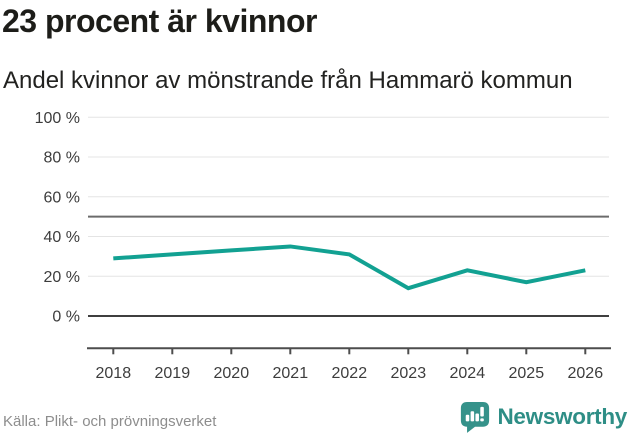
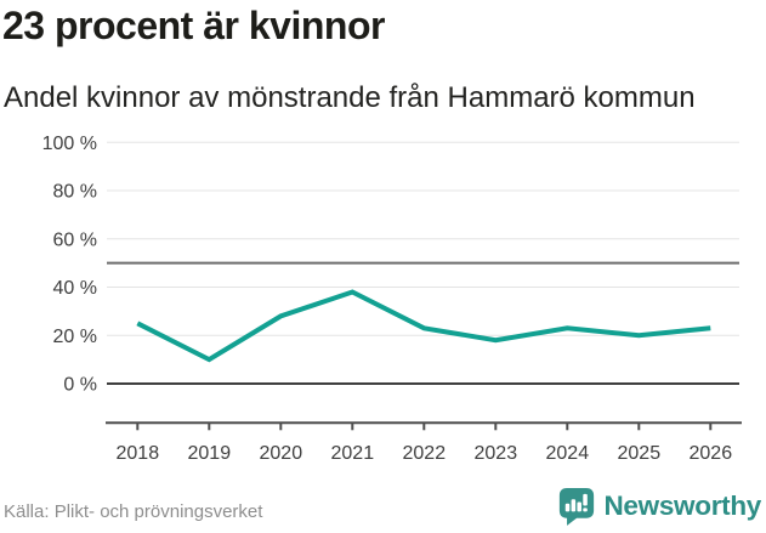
2018: 29% -> 25%
2019: 31% -> 10%
2020: 33% -> 28%
2021: 35% -> 38%
2022: 31% -> 23%
2023: 14% -> 18%
2025: 17% -> 20%
